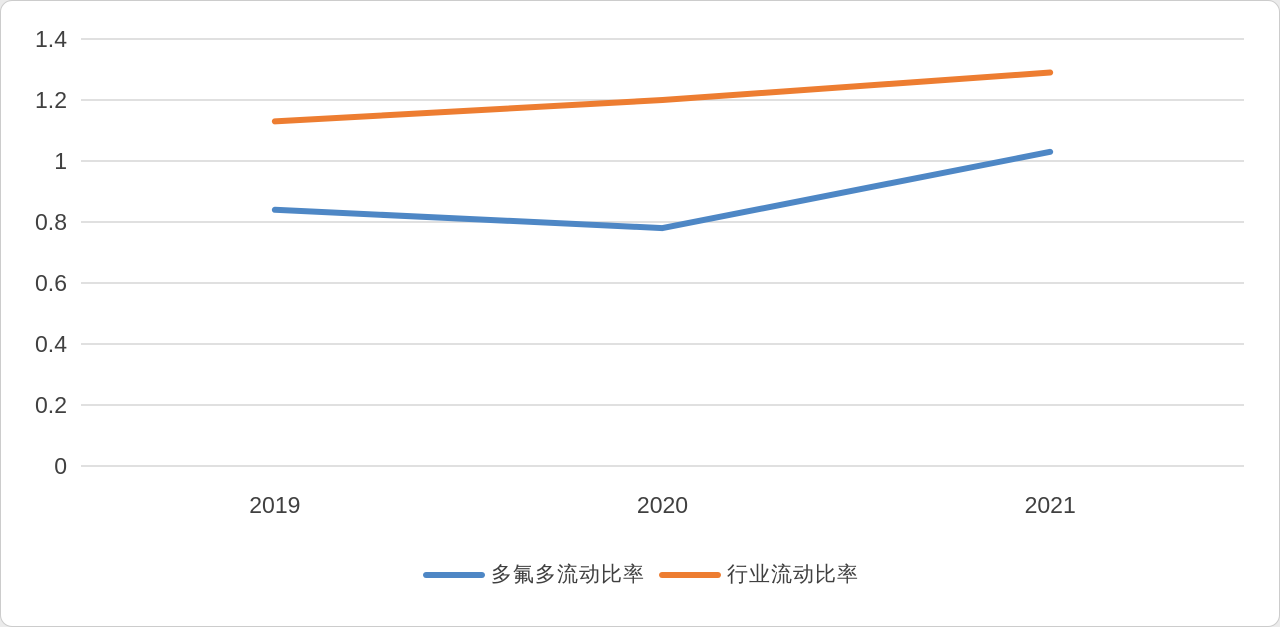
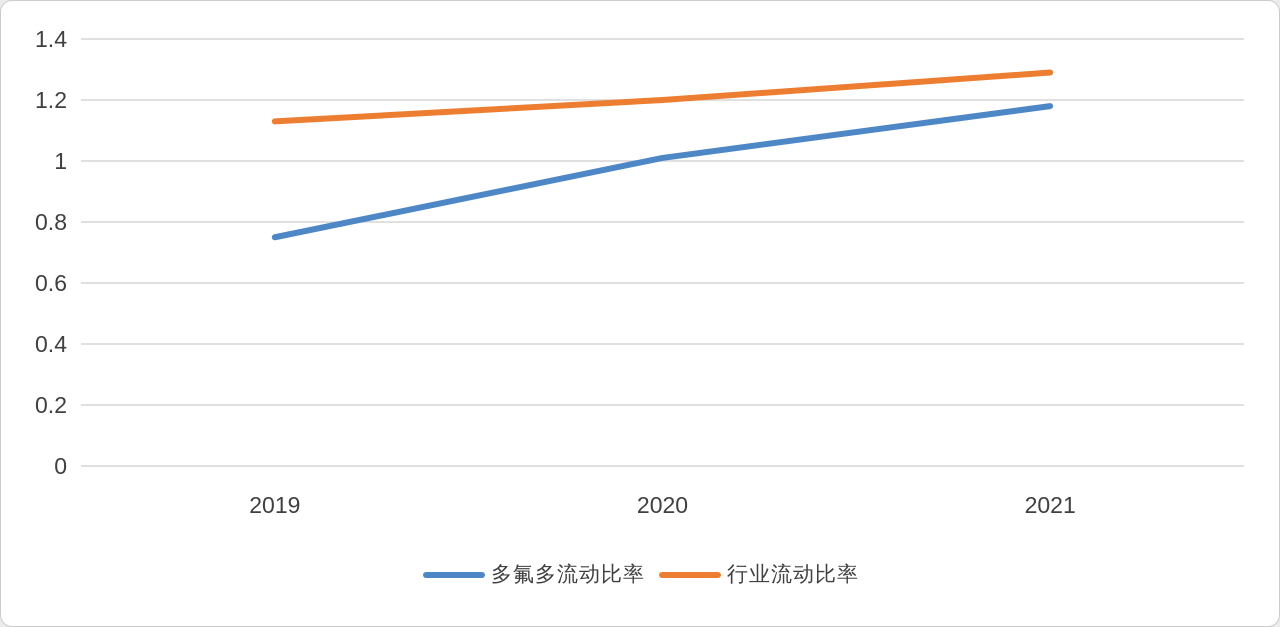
多氟多流动比率/2019: 0.84 -> 0.75
多氟多流动比率/2020: 0.78 -> 1.01
多氟多流动比率/2021: 1.03 -> 1.18
